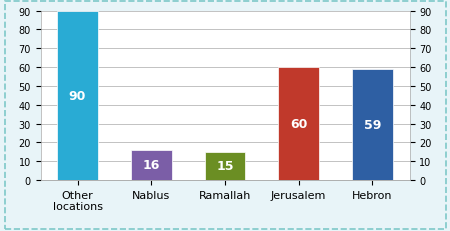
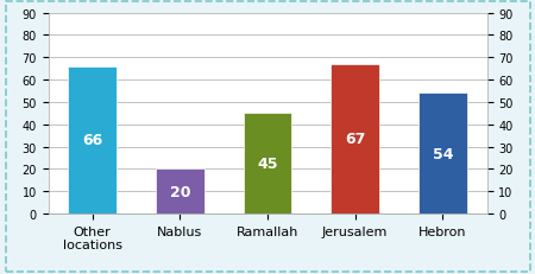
Other locations: 90 -> 66
Nablus: 16 -> 20
Ramallah: 15 -> 45
Jerusalem: 60 -> 67
Hebron: 59 -> 54
